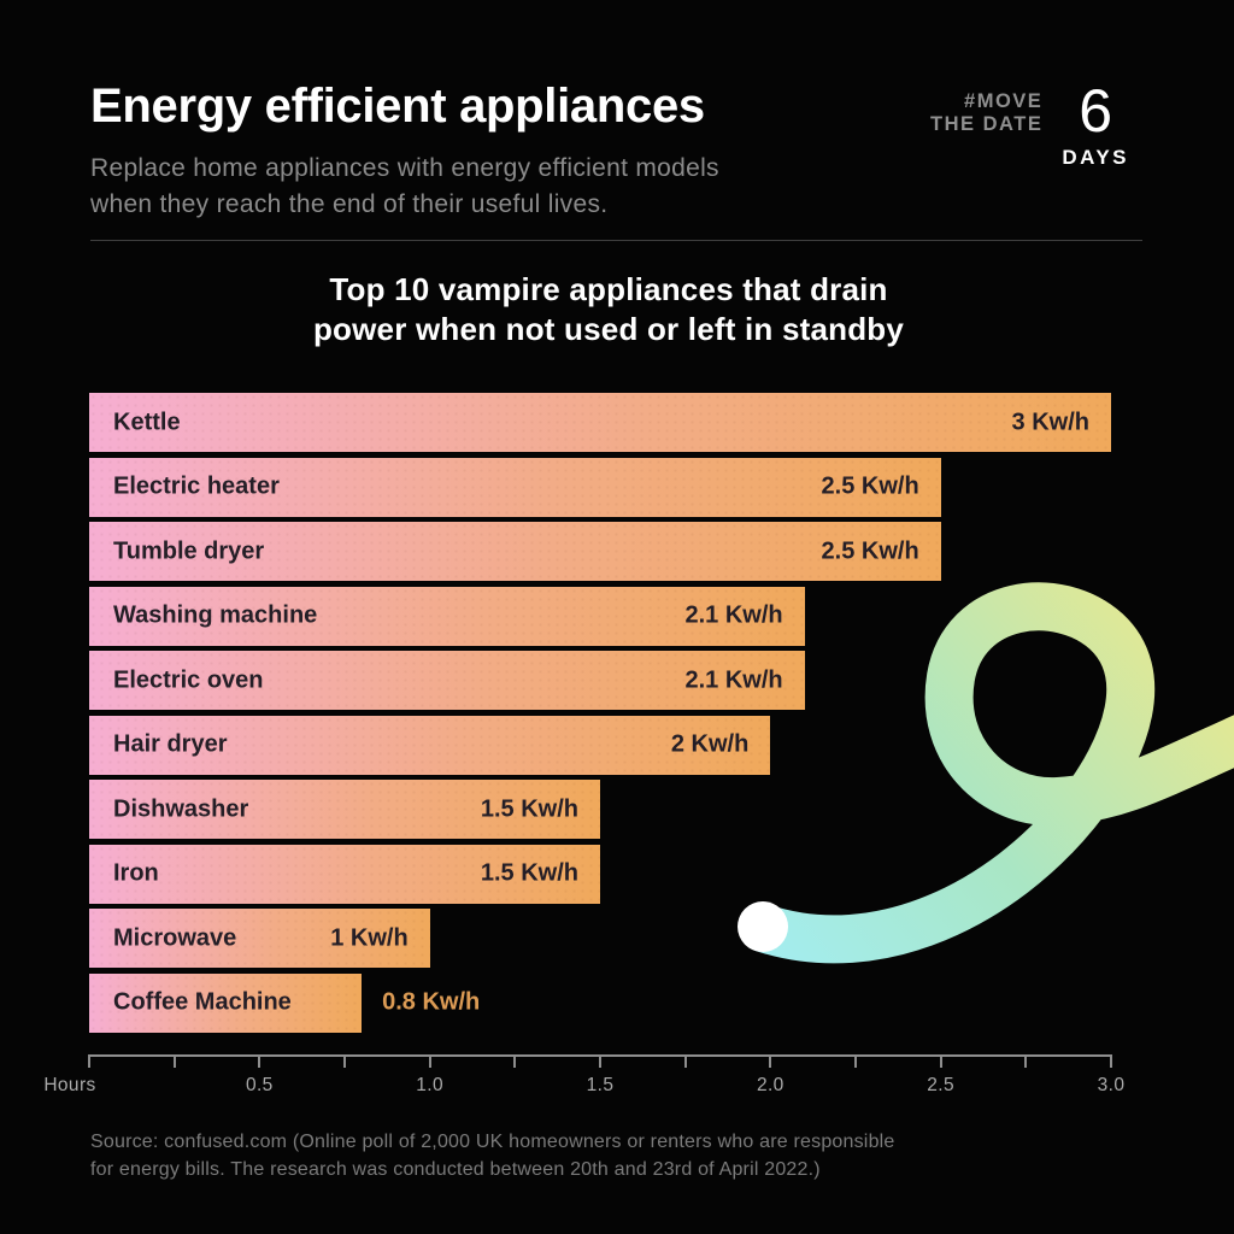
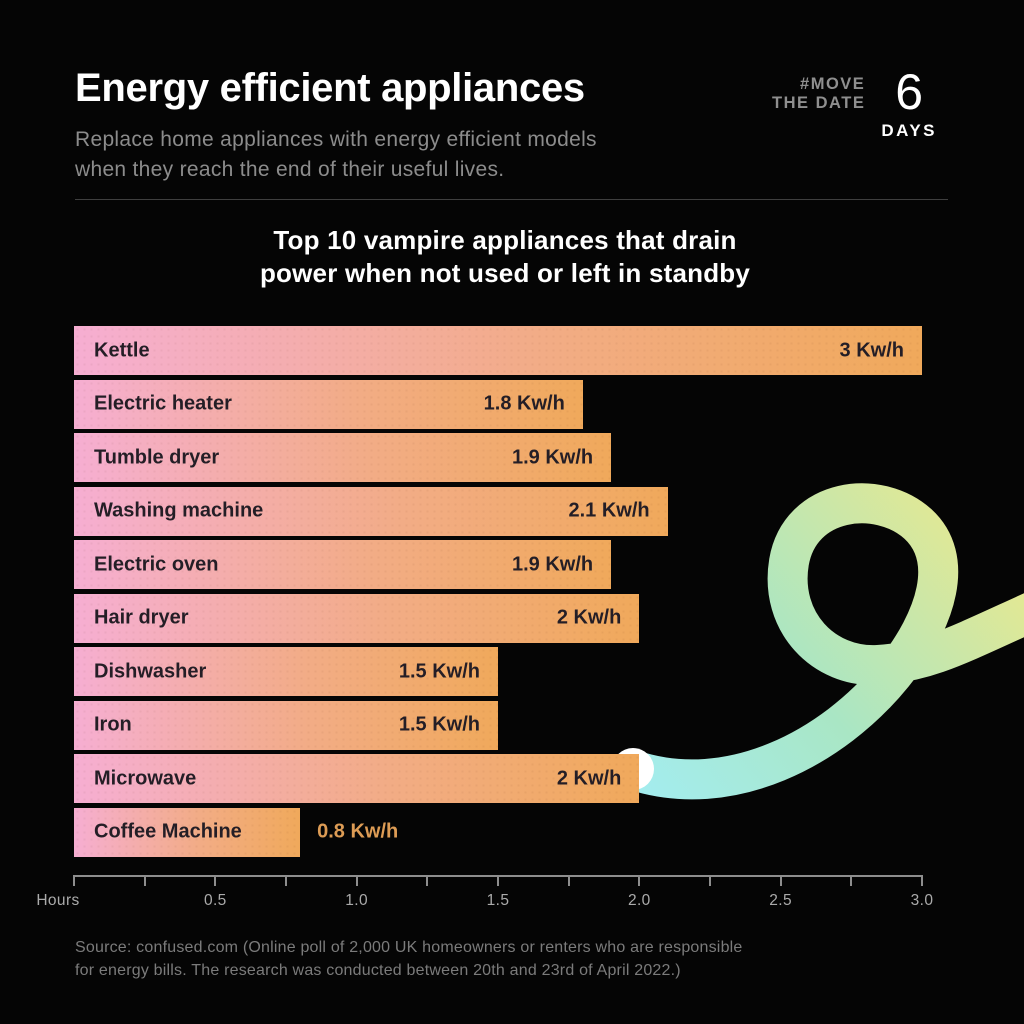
Electric heater: 2.5 -> 1.8
Tumble dryer: 2.5 -> 1.9
Electric oven: 2.1 -> 1.9
Microwave: 1 -> 2
